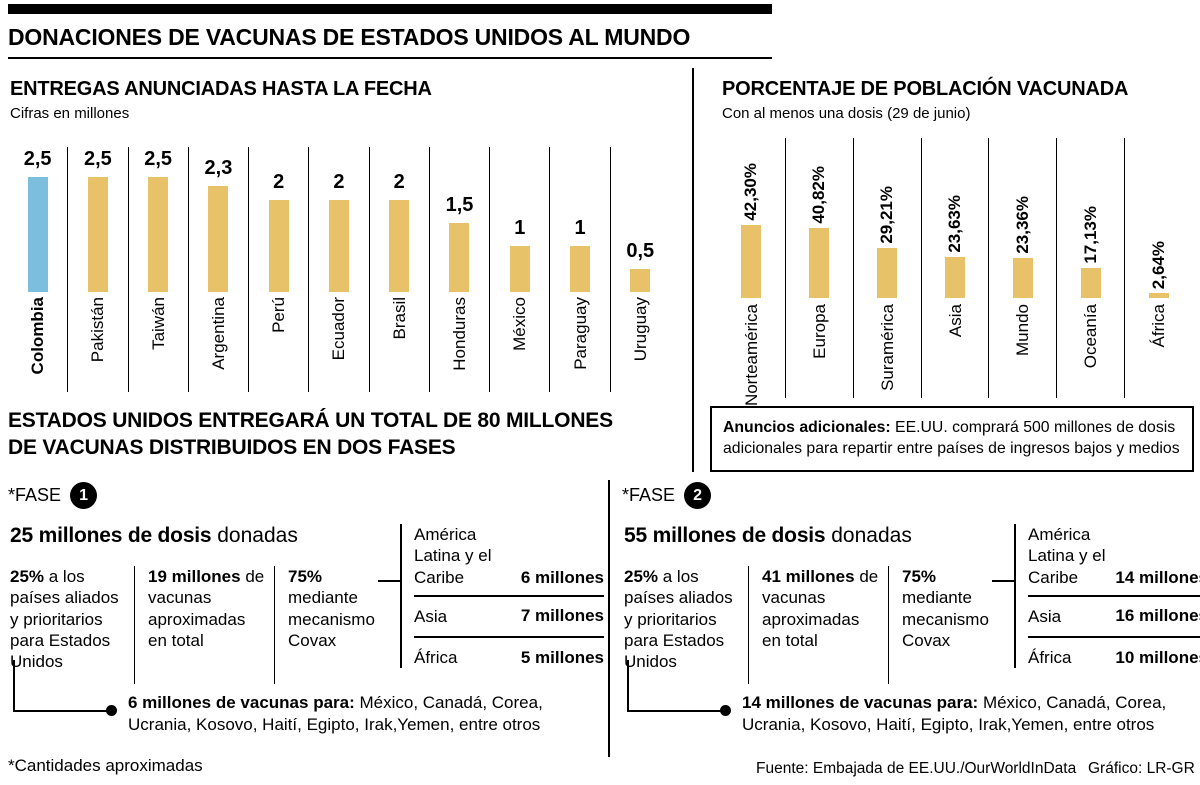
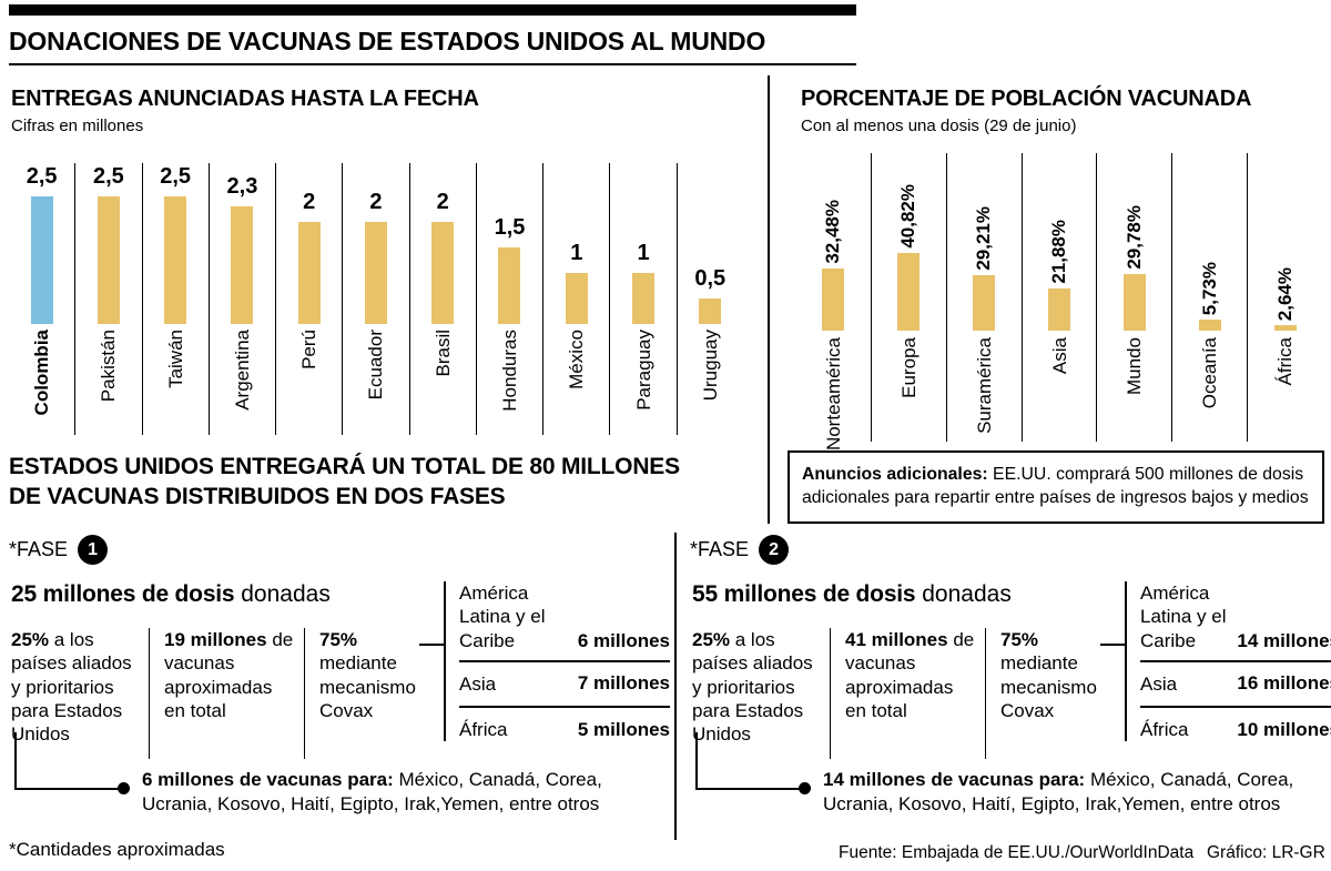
PORCENTAJE DE POBLACIÓN VACUNADA/Norteamérica: 42,30% -> 32,48%
PORCENTAJE DE POBLACIÓN VACUNADA/Asia: 23,63% -> 21,88%
PORCENTAJE DE POBLACIÓN VACUNADA/Mundo: 23,36% -> 29,78%
PORCENTAJE DE POBLACIÓN VACUNADA/Oceanía: 17,13% -> 5,73%
